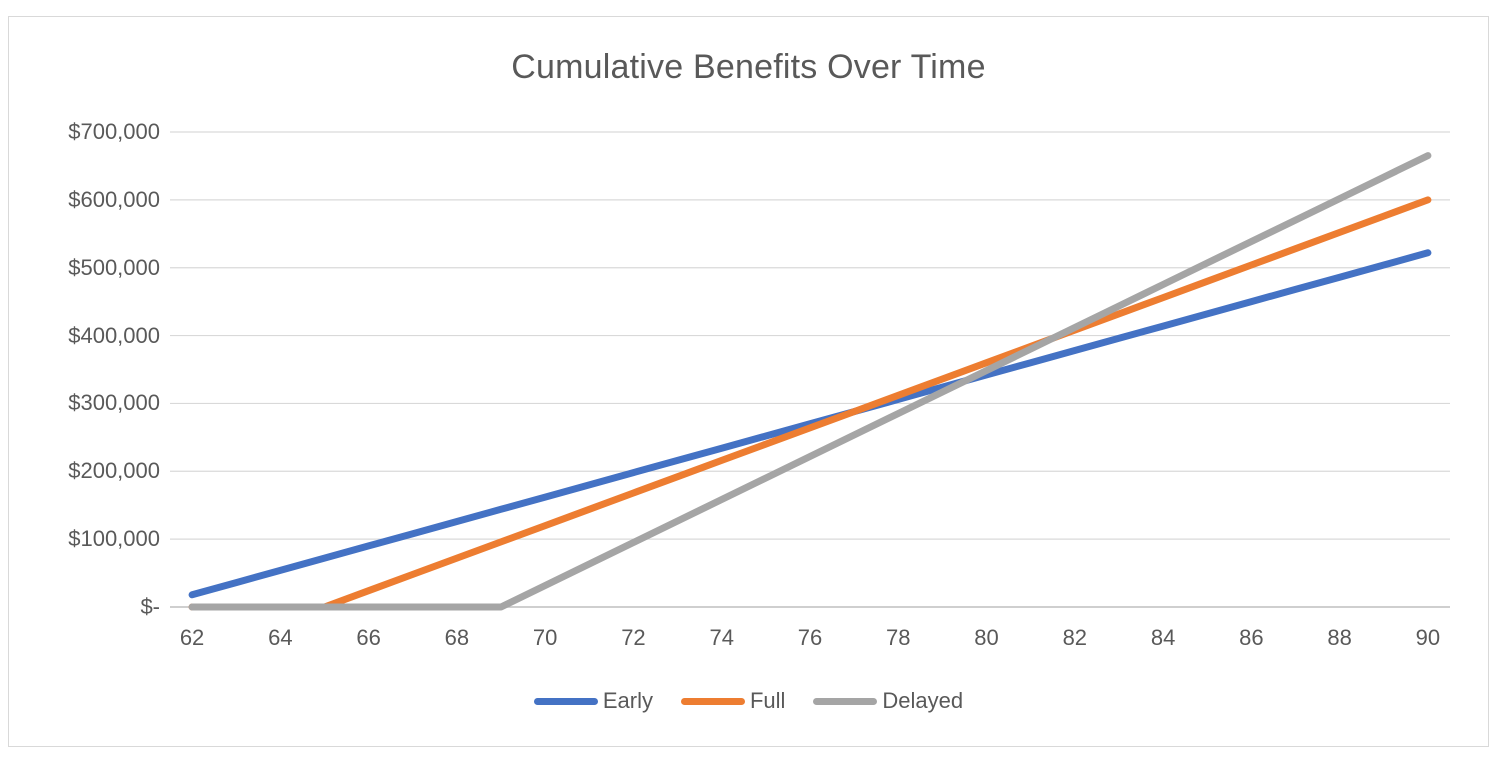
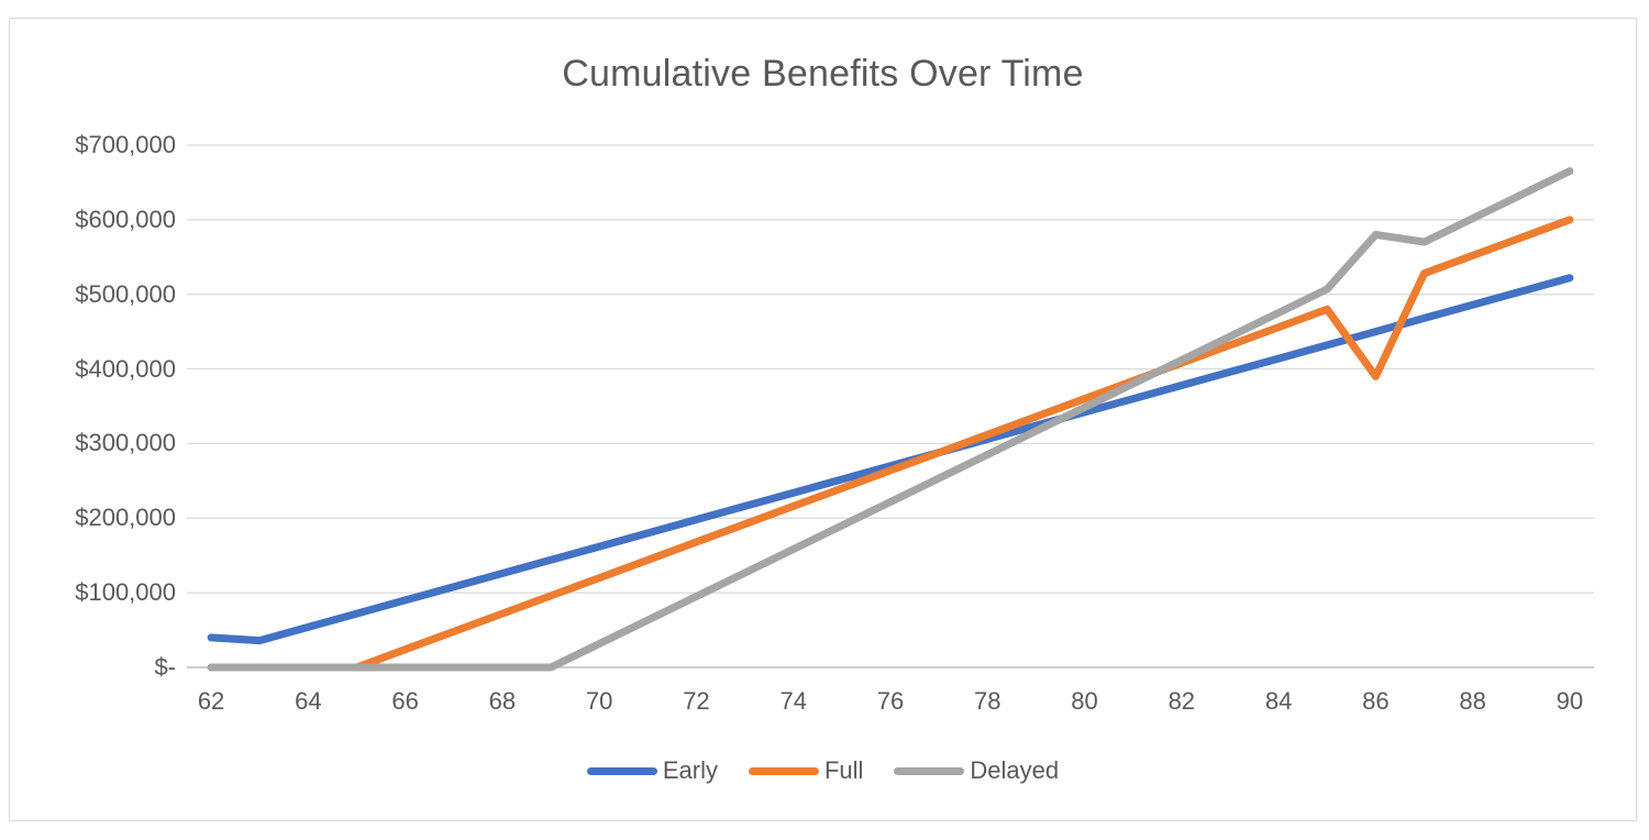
Early/62: $20000 -> $40000
Full/86: $500000 -> $390000
Delayed/86: $540000 -> $580000
